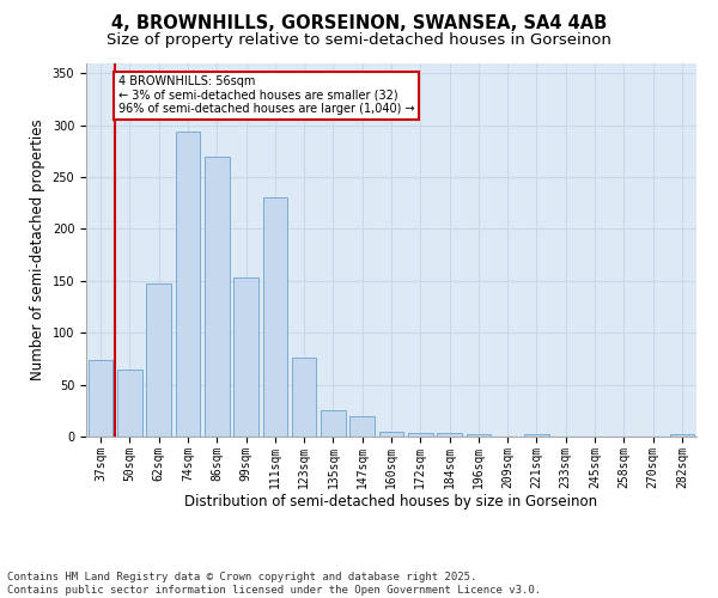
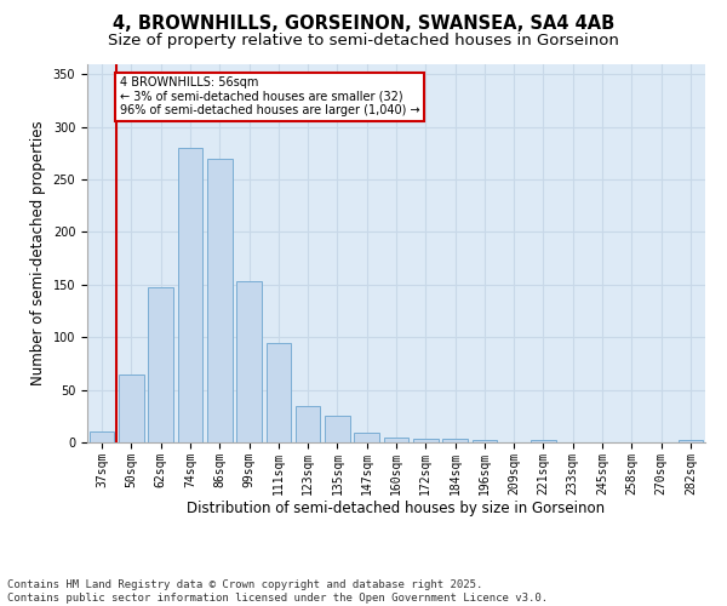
37sqm: 74 -> 10
74sqm: 294 -> 280
111sqm: 230 -> 95
123sqm: 76 -> 35
147sqm: 20 -> 9
